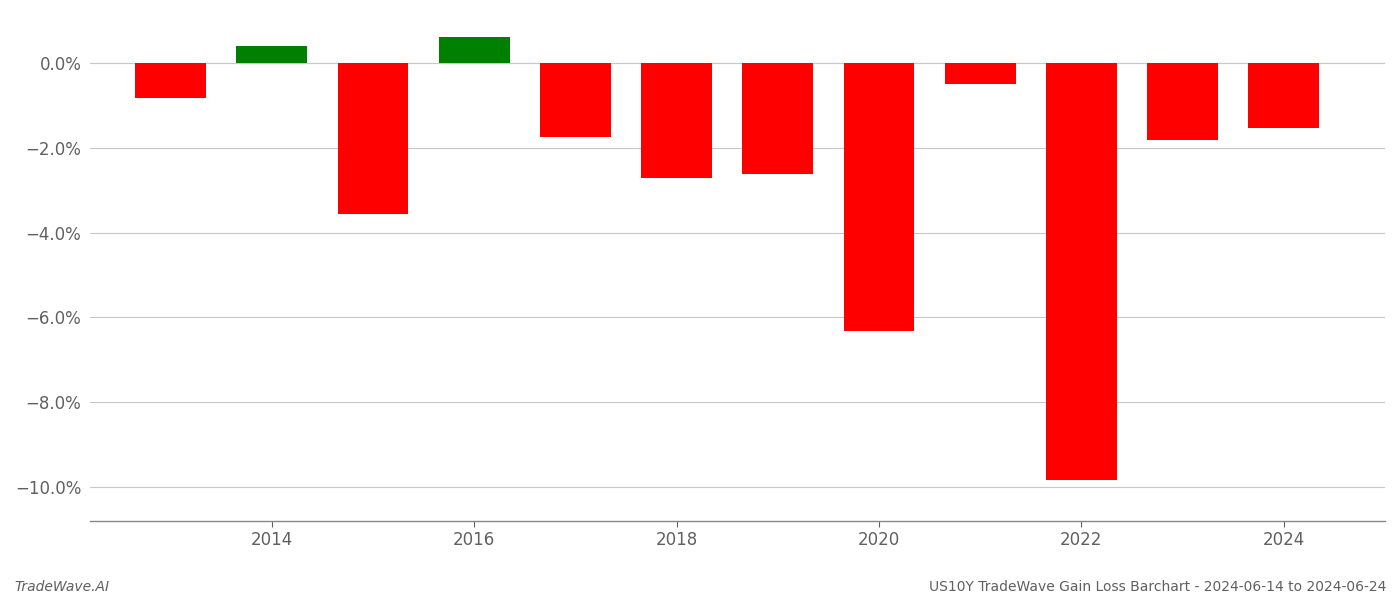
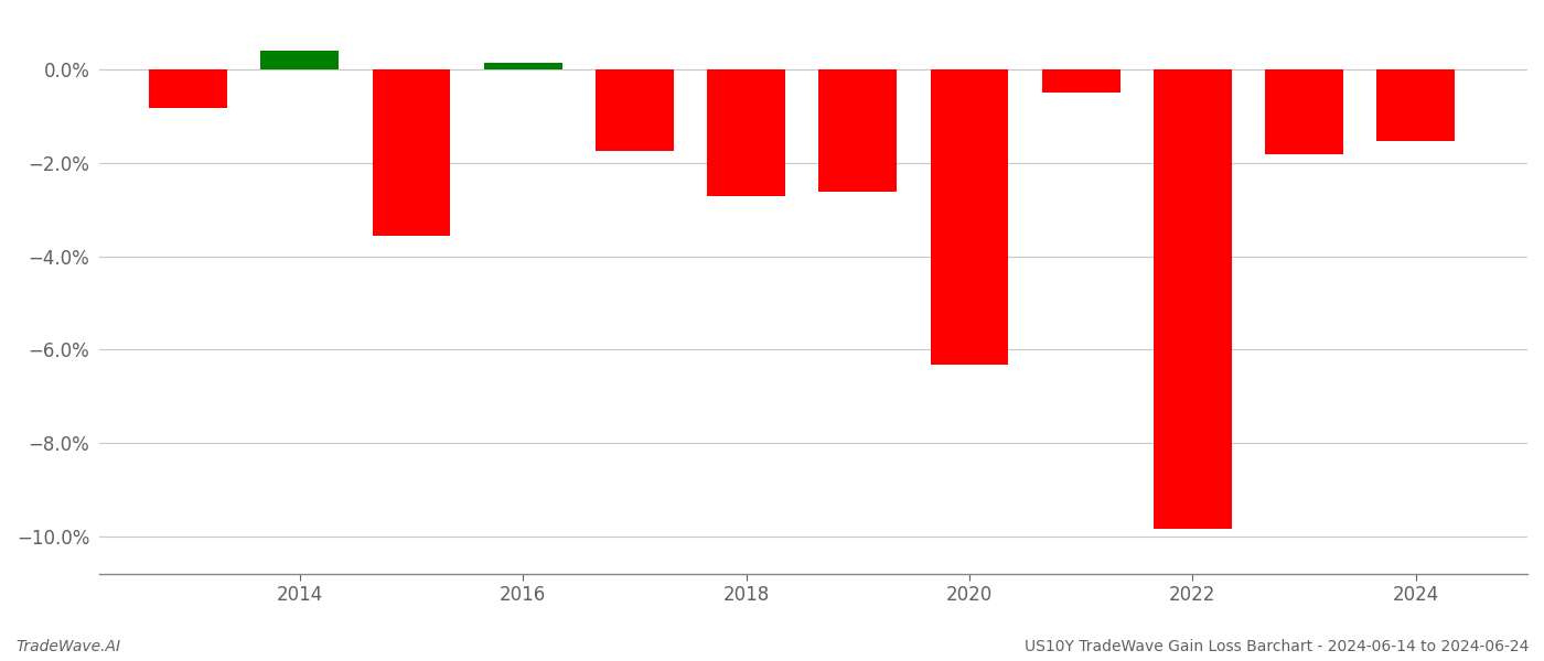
2016: 0.62% -> 0.15%
